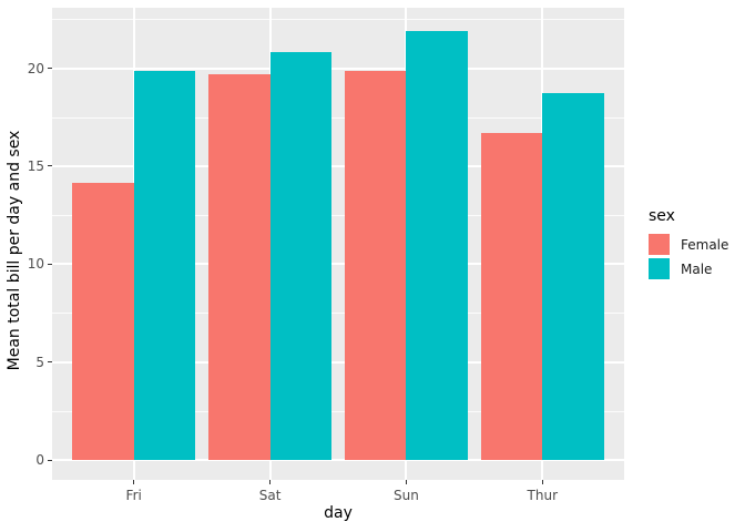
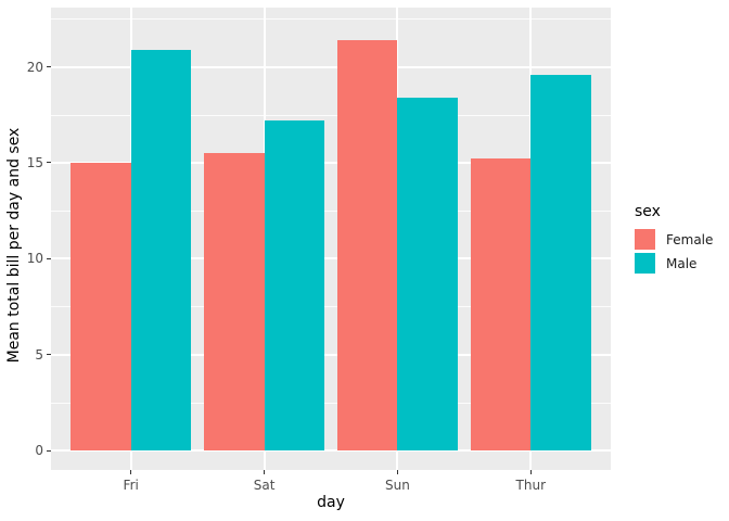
Female/Fri: 14.2 -> 15.0
Male/Fri: 19.9 -> 20.9
Female/Sat: 19.7 -> 15.5
Male/Sat: 20.8 -> 17.2
Female/Sun: 19.9 -> 21.4
Male/Sun: 21.9 -> 18.4
Female/Thur: 16.7 -> 15.2
Male/Thur: 18.7 -> 19.6
